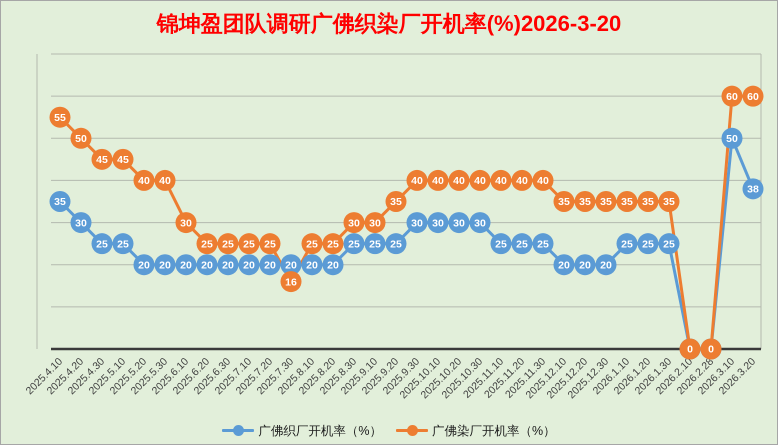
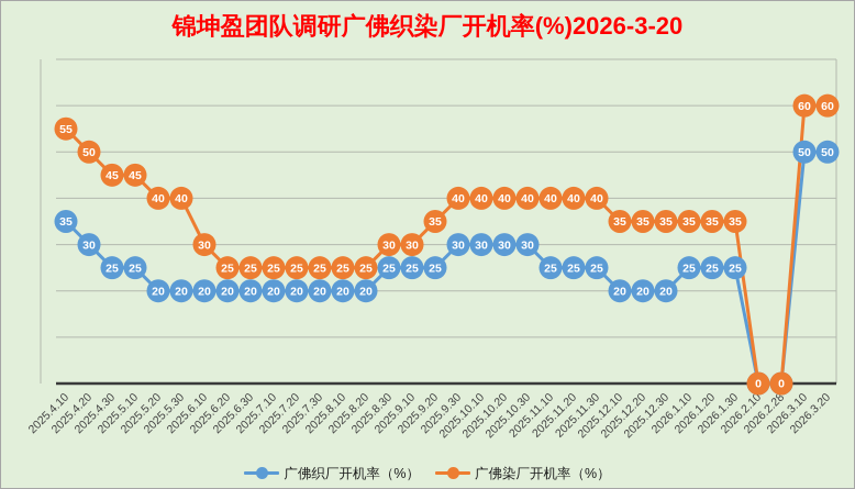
广佛染厂开机率（%）/2025.7.30: 16 -> 25
广佛织厂开机率（%）/2026.3.20: 38 -> 50
